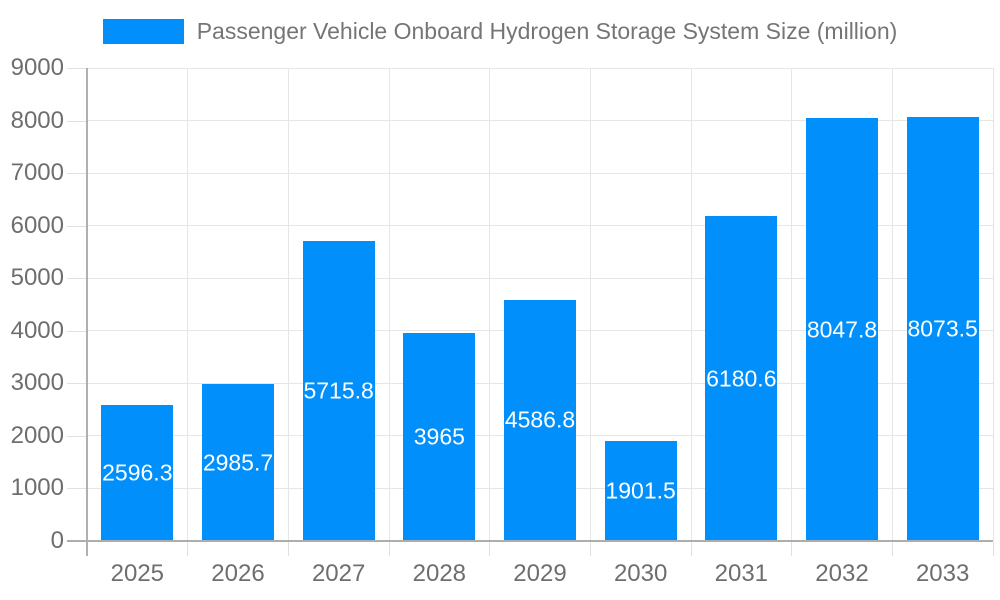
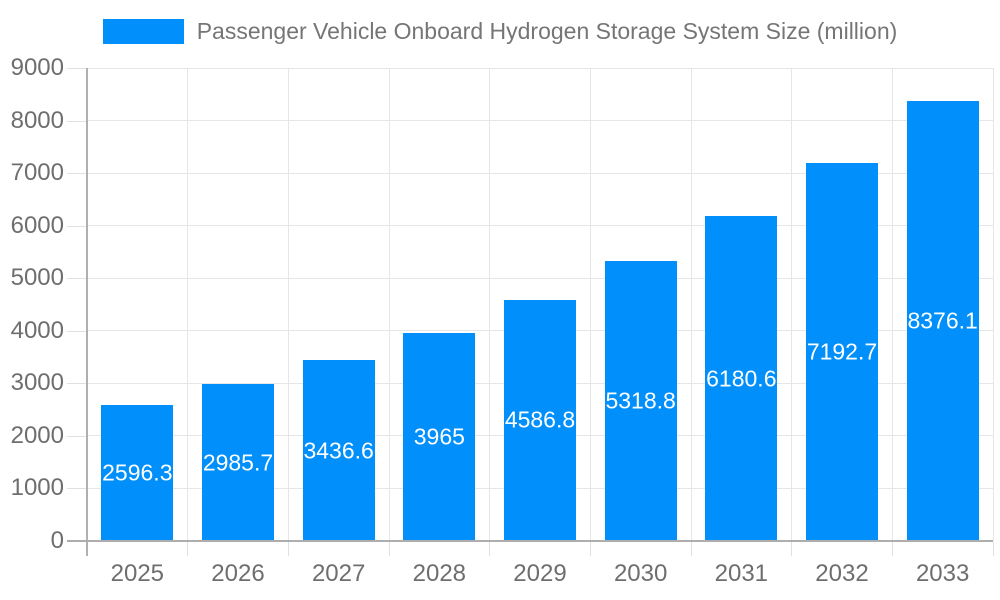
2027: 5715.8 -> 3436.6
2030: 1901.5 -> 5318.8
2032: 8047.8 -> 7192.7
2033: 8073.5 -> 8376.1
